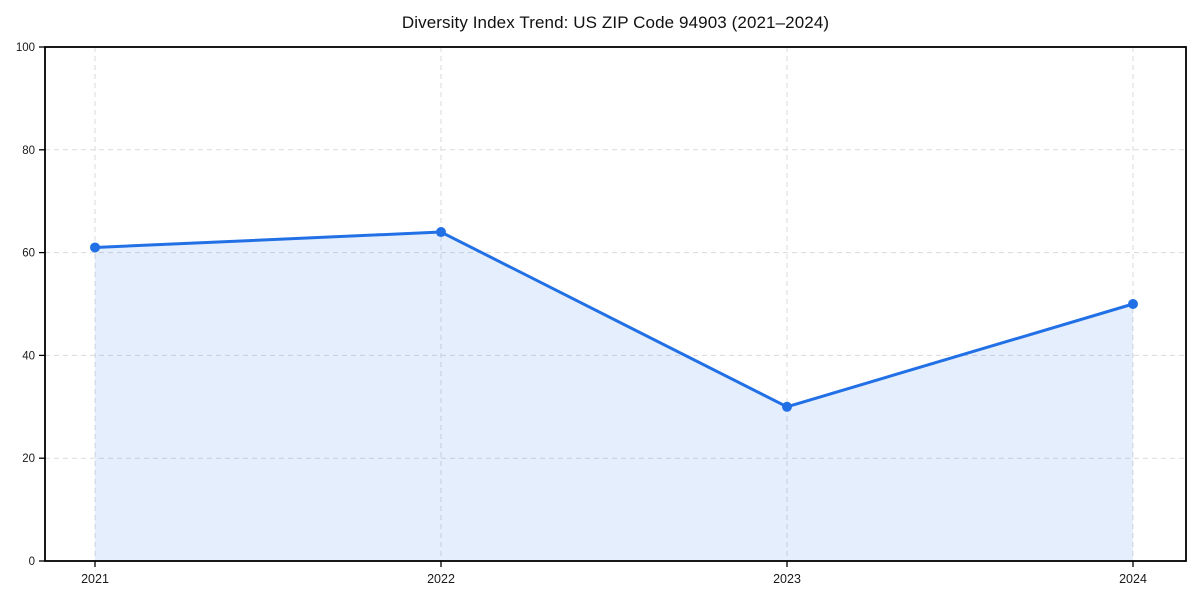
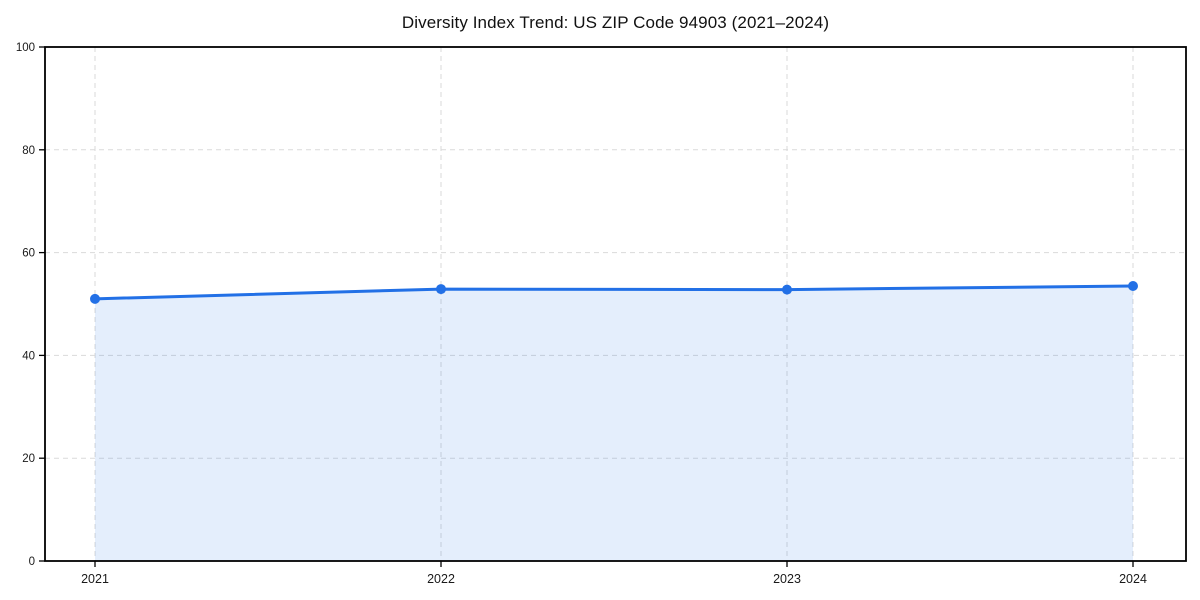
2021: 61 -> 51
2022: 64 -> 53
2023: 30 -> 53
2024: 50 -> 54
